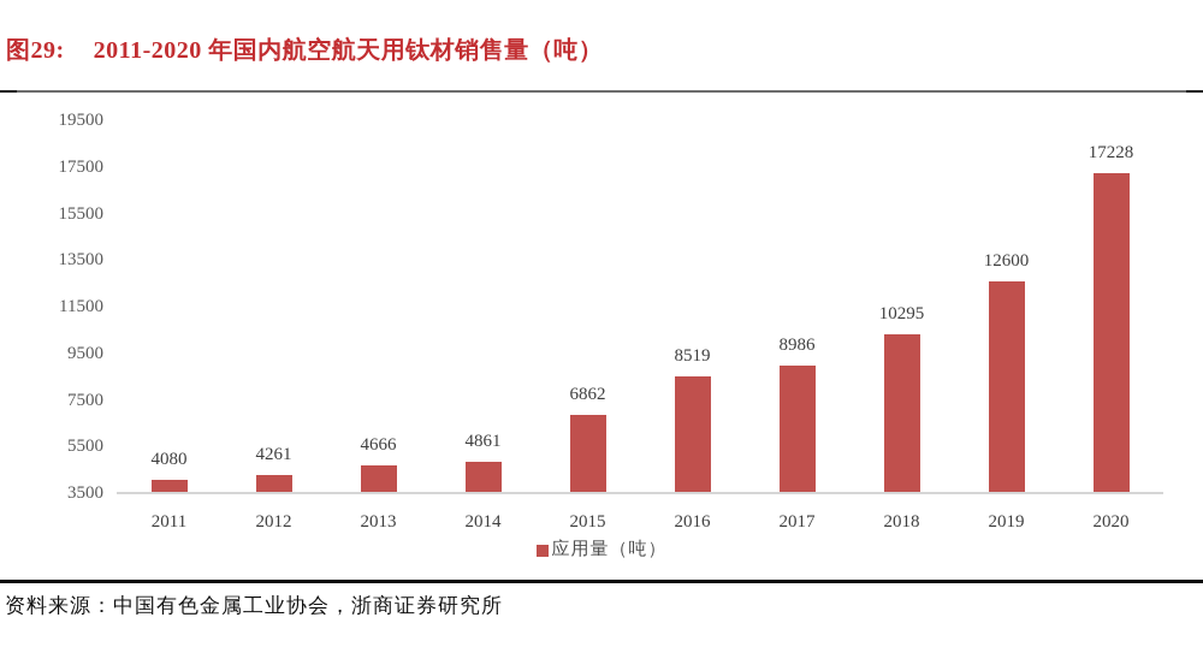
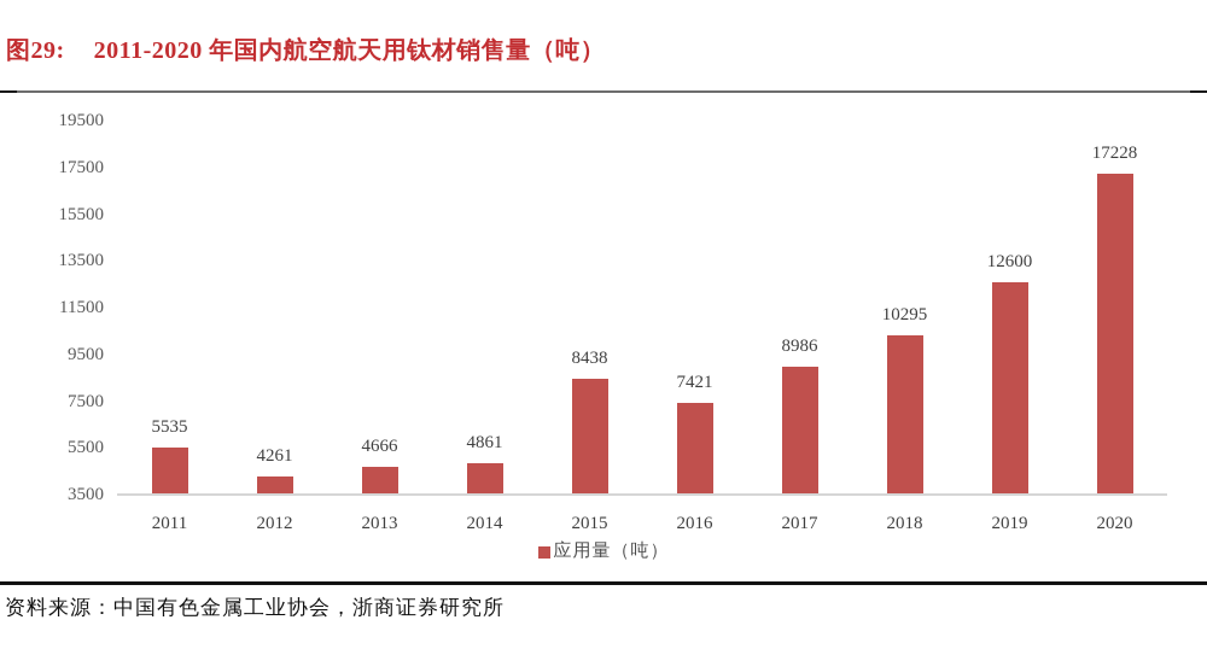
2011: 4080 -> 5535
2015: 6862 -> 8438
2016: 8519 -> 7421
